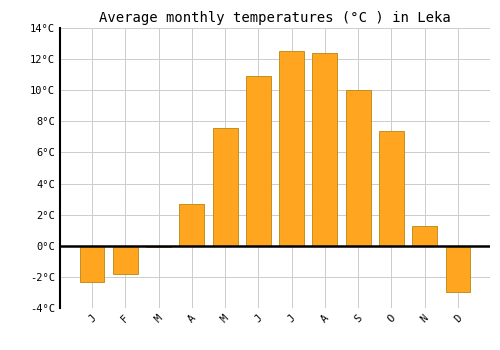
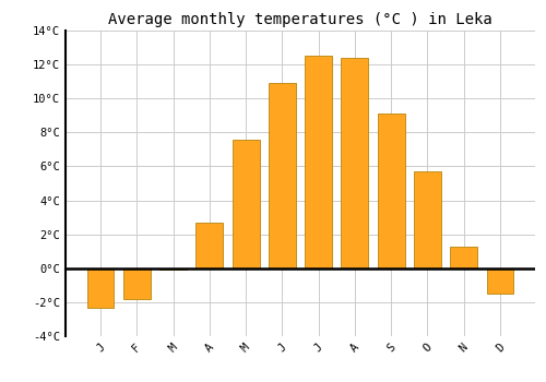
S: 10.0°C -> 9.1°C
O: 7.4°C -> 5.7°C
D: -3.0°C -> -1.5°C
